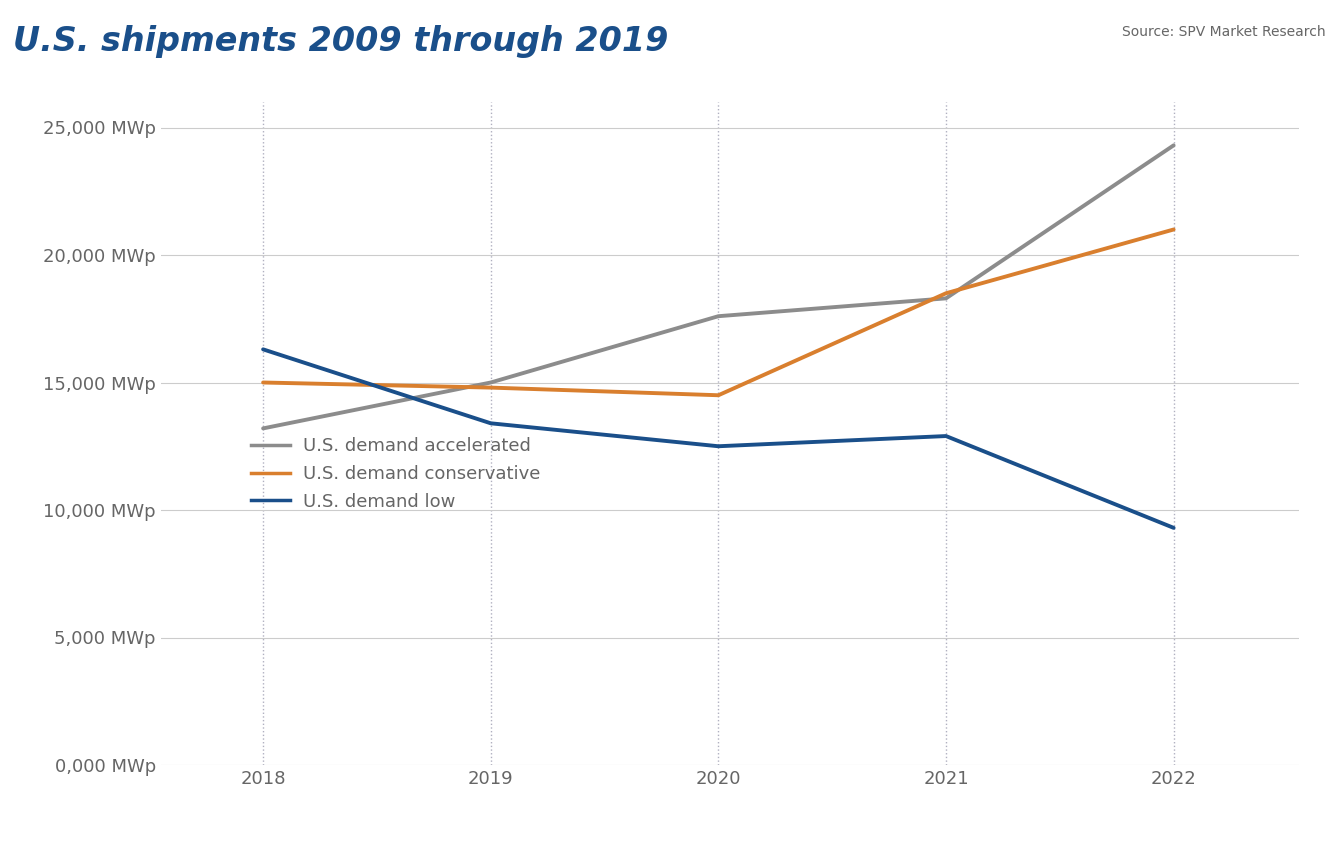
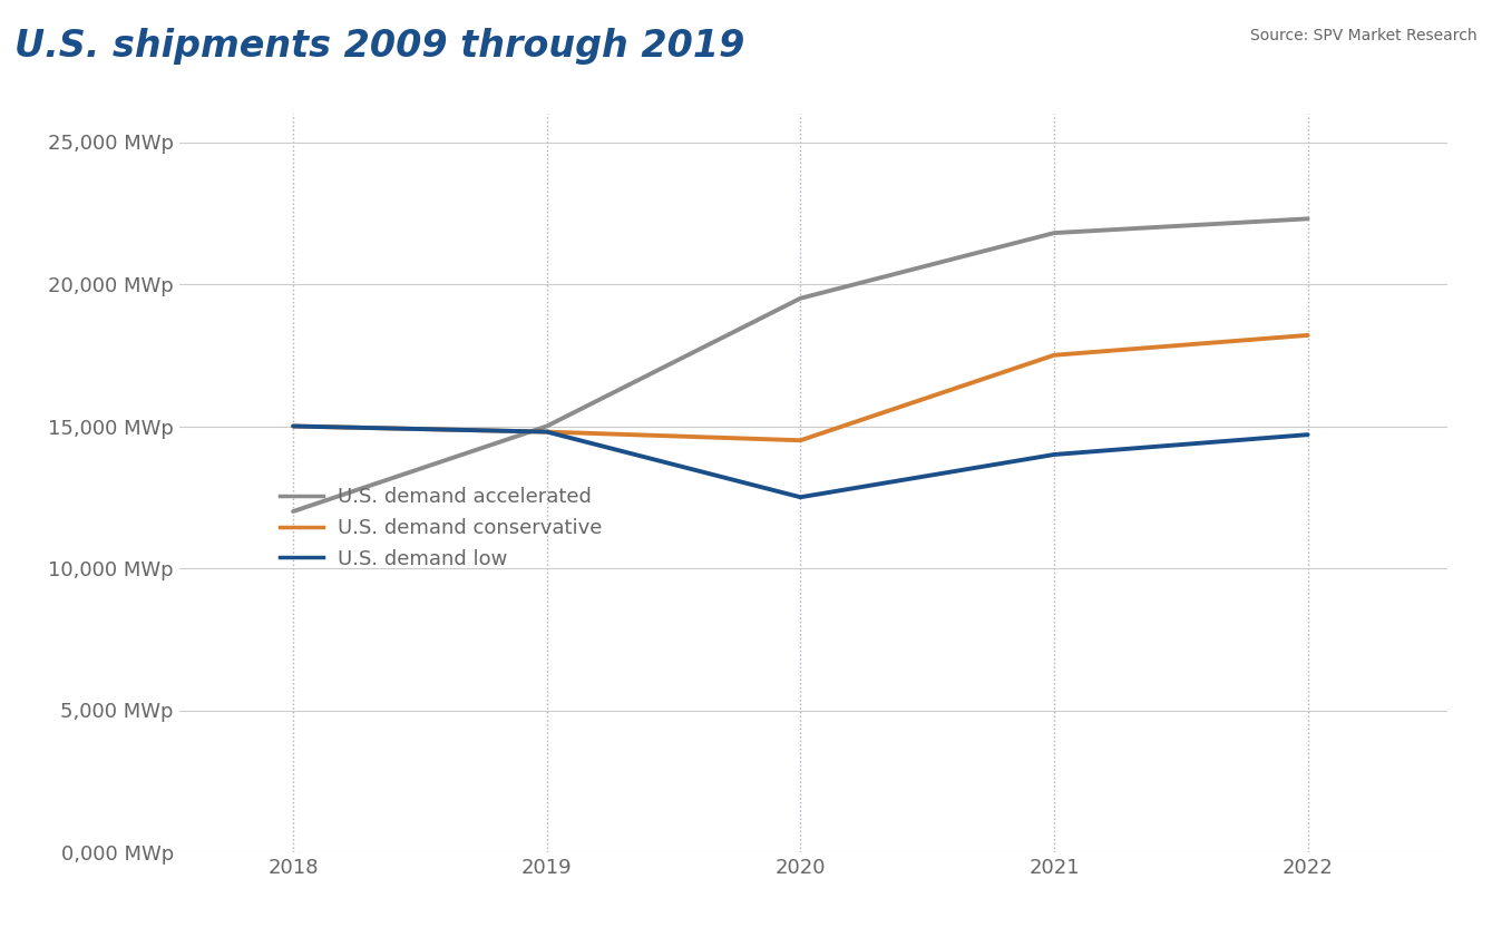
U.S. demand accelerated/2018: 13,200 MWp -> 12,000 MWp
U.S. demand low/2018: 16,300 MWp -> 15,000 MWp
U.S. demand low/2019: 13,400 MWp -> 14,800 MWp
U.S. demand accelerated/2020: 17,600 MWp -> 19,500 MWp
U.S. demand accelerated/2021: 18,300 MWp -> 21,800 MWp
U.S. demand conservative/2021: 18,500 MWp -> 17,500 MWp
U.S. demand low/2021: 12,900 MWp -> 14,000 MWp
U.S. demand accelerated/2022: 24,300 MWp -> 22,300 MWp
U.S. demand conservative/2022: 21,000 MWp -> 18,200 MWp
U.S. demand low/2022: 9,300 MWp -> 14,700 MWp
